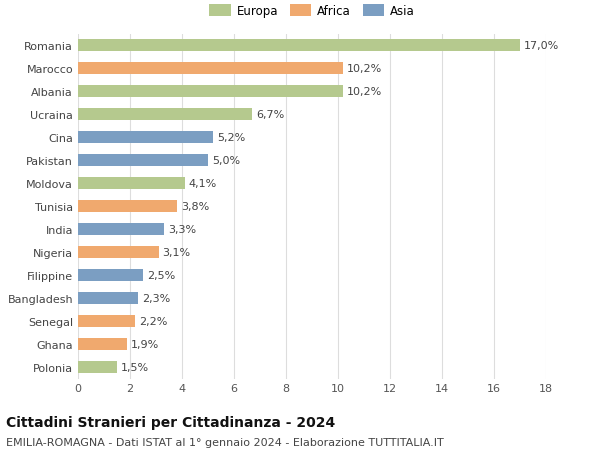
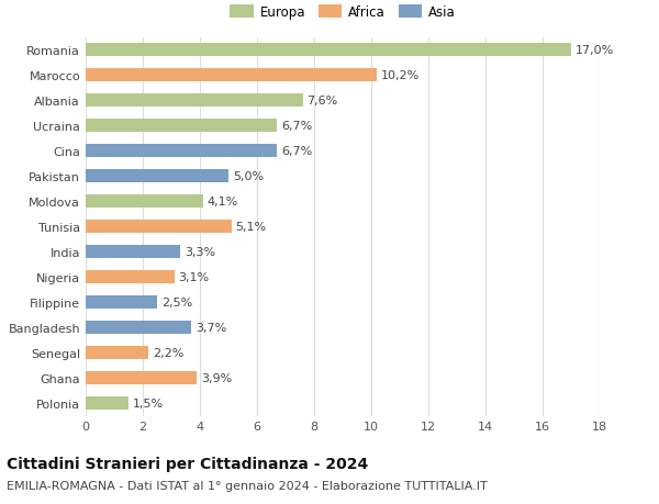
Albania: 10,2% -> 7,6%
Cina: 5,2% -> 6,7%
Tunisia: 3,8% -> 5,1%
Bangladesh: 2,3% -> 3,7%
Ghana: 1,9% -> 3,9%
